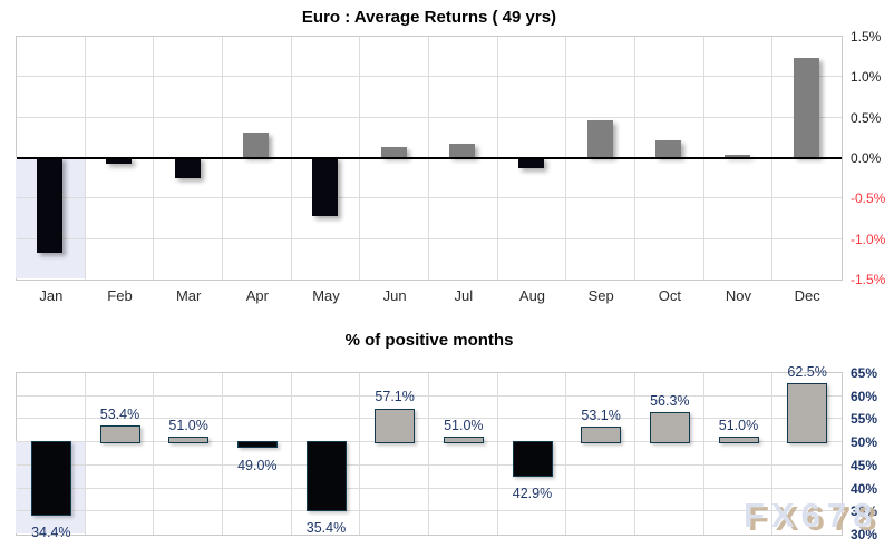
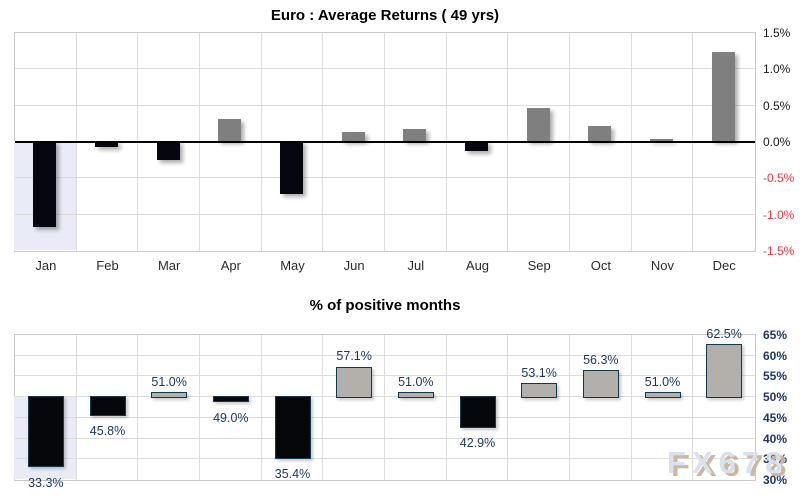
% of positive months/Jan: 34.4% -> 33.3%
% of positive months/Feb: 53.4% -> 45.8%
